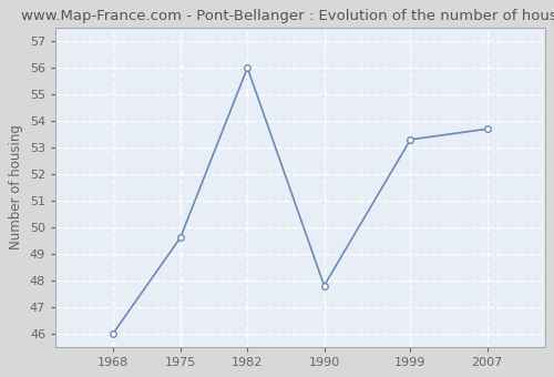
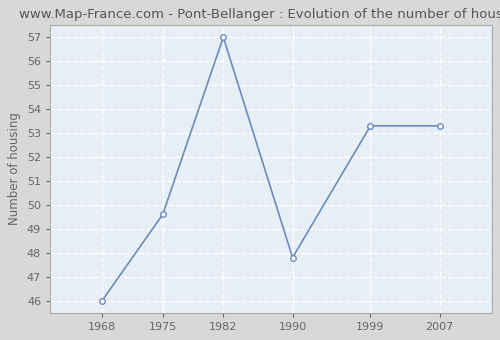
1982: 56.0 -> 57.0
2007: 53.7 -> 53.3
